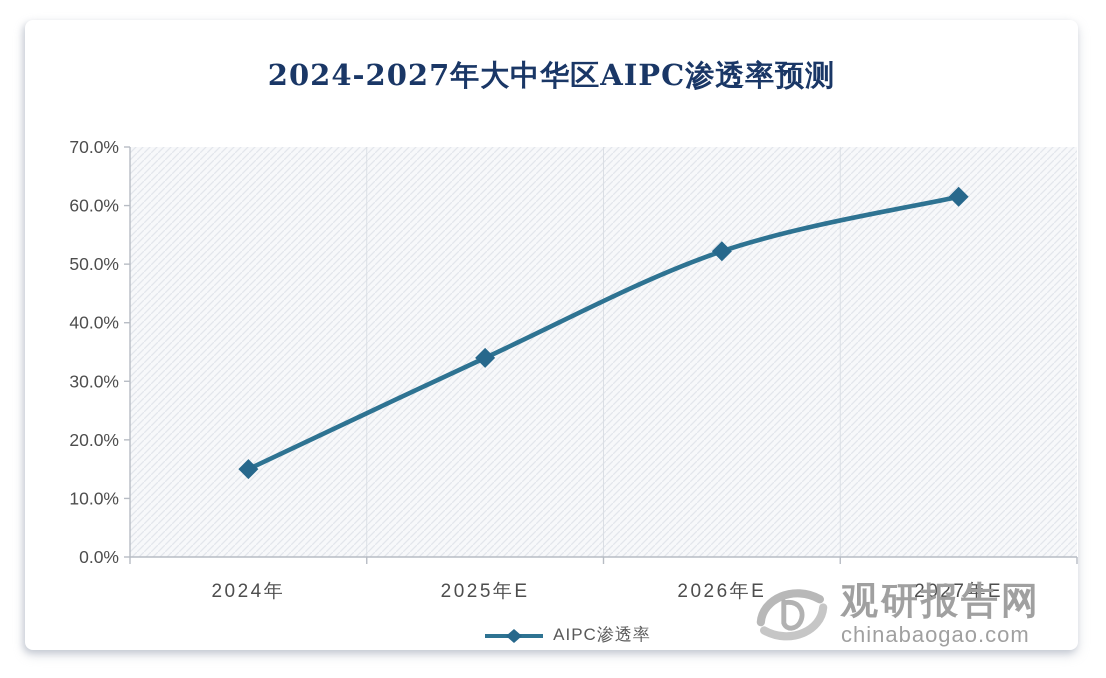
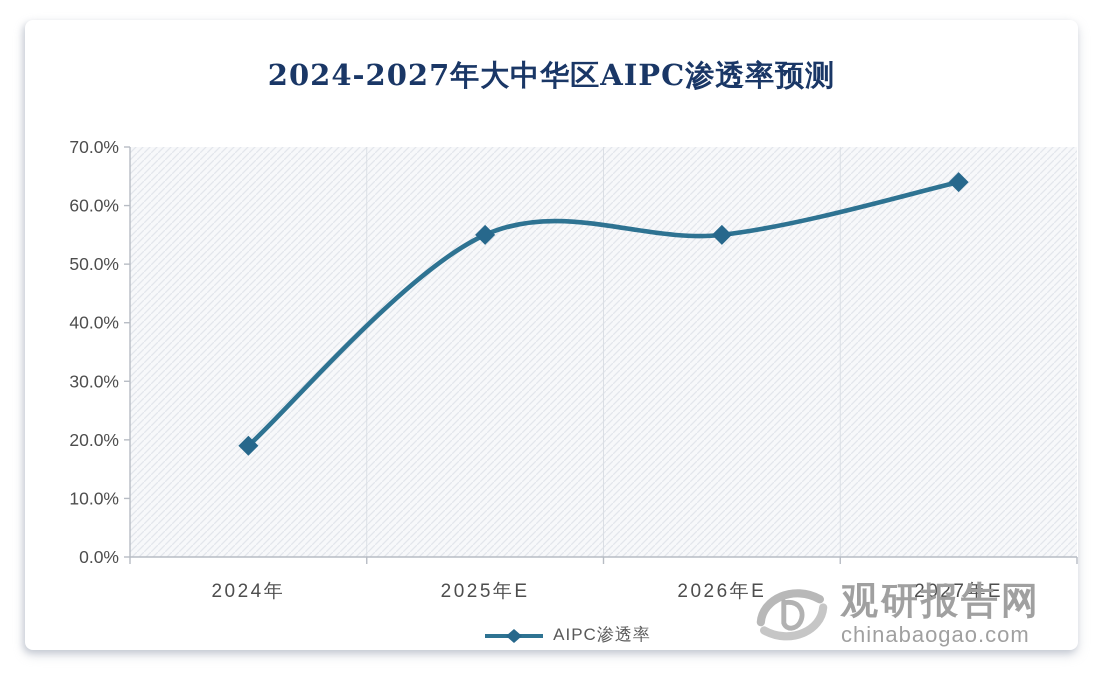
2024年: 15% -> 19%
2025年E: 34% -> 55%
2026年E: 52% -> 55%
2027年E: 62% -> 64%
